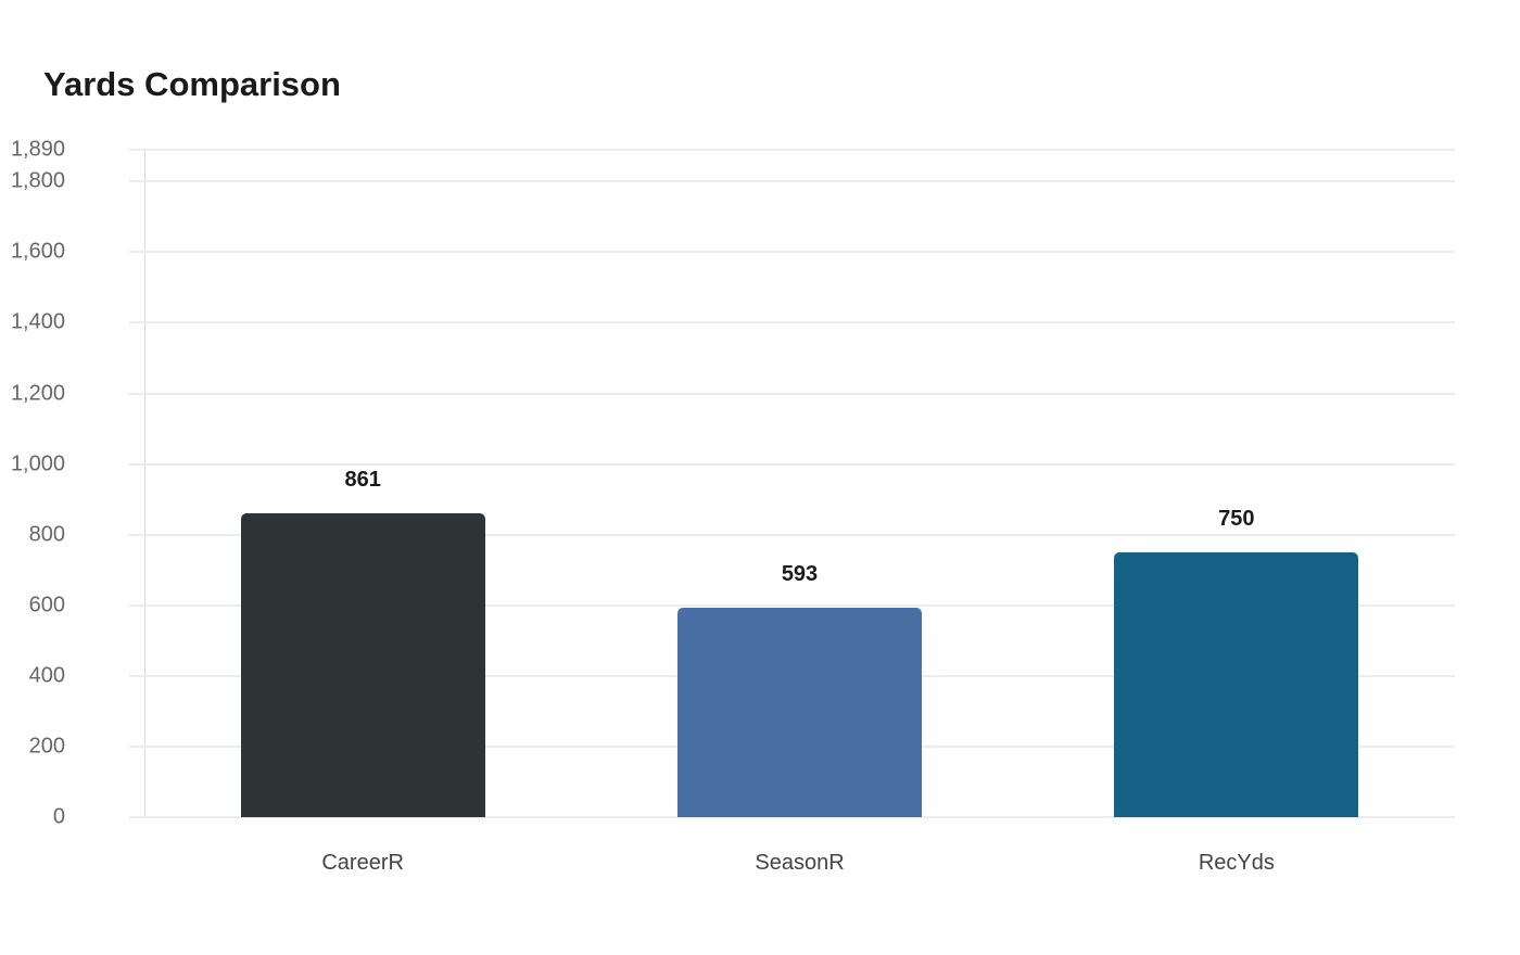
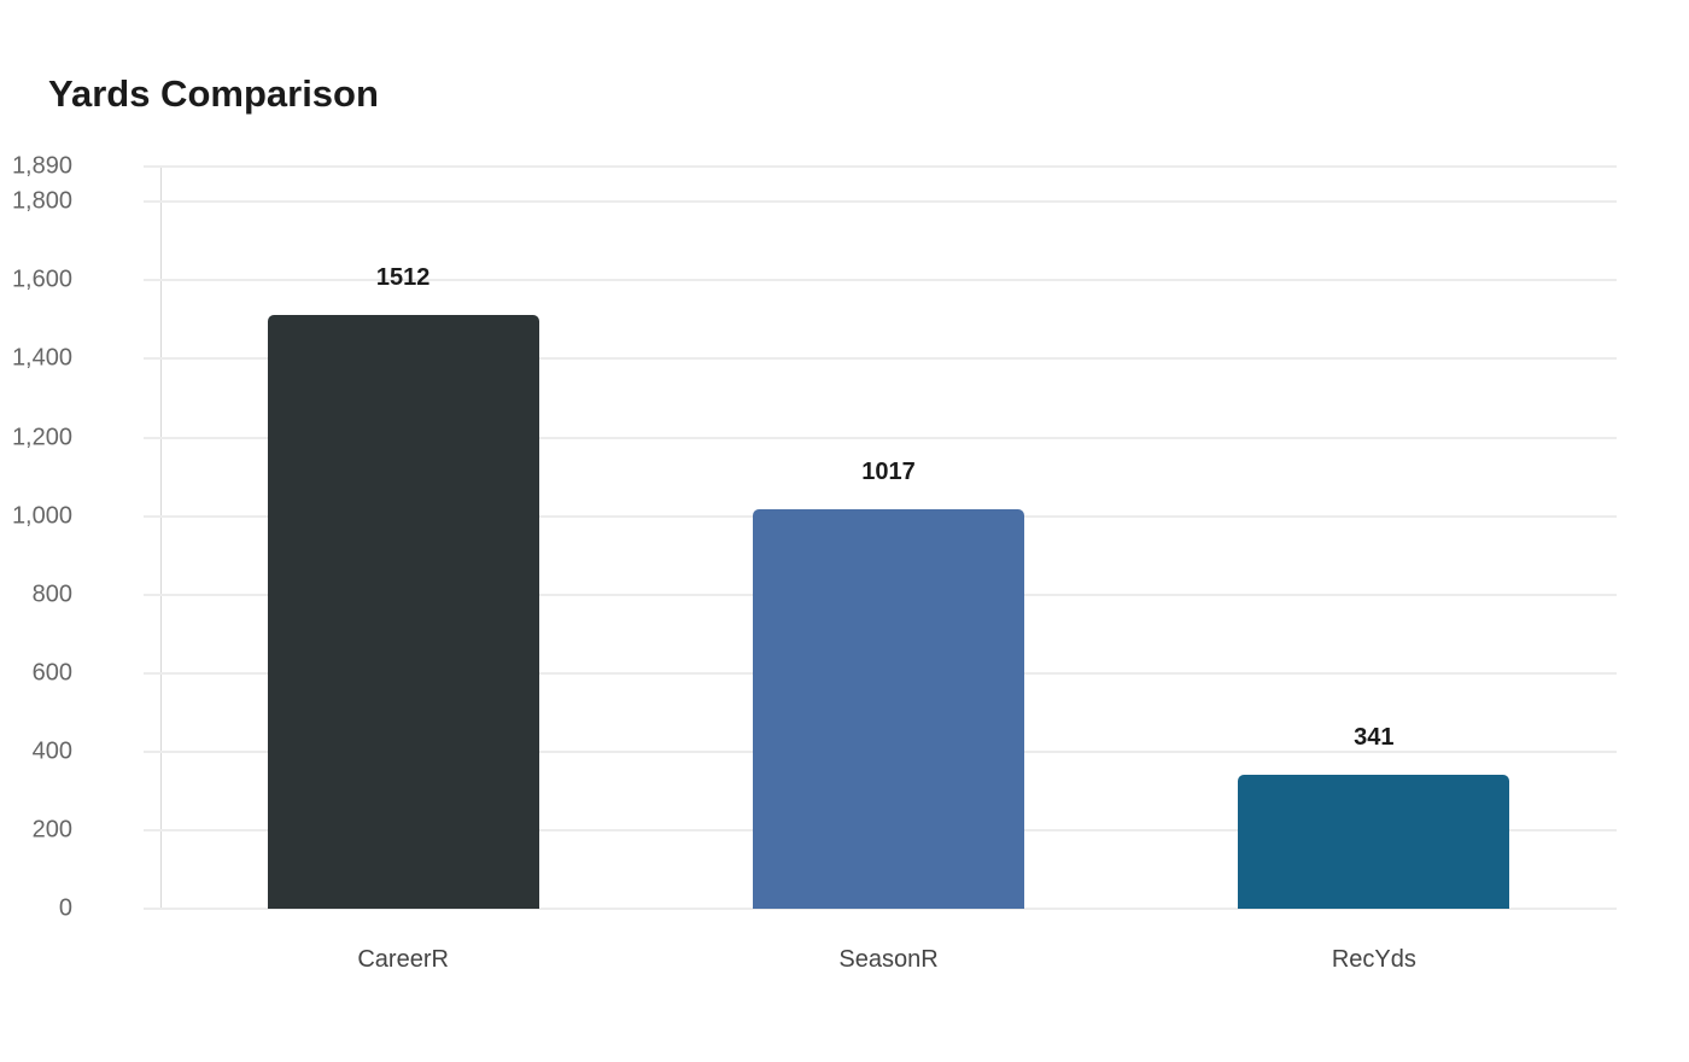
CareerR: 861 -> 1512
SeasonR: 593 -> 1017
RecYds: 750 -> 341
